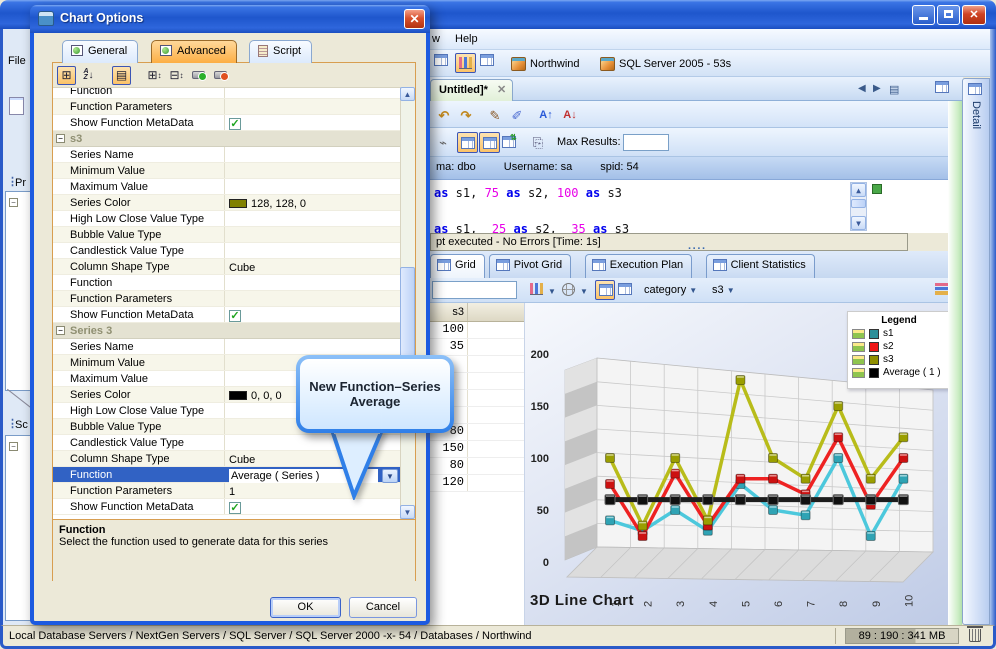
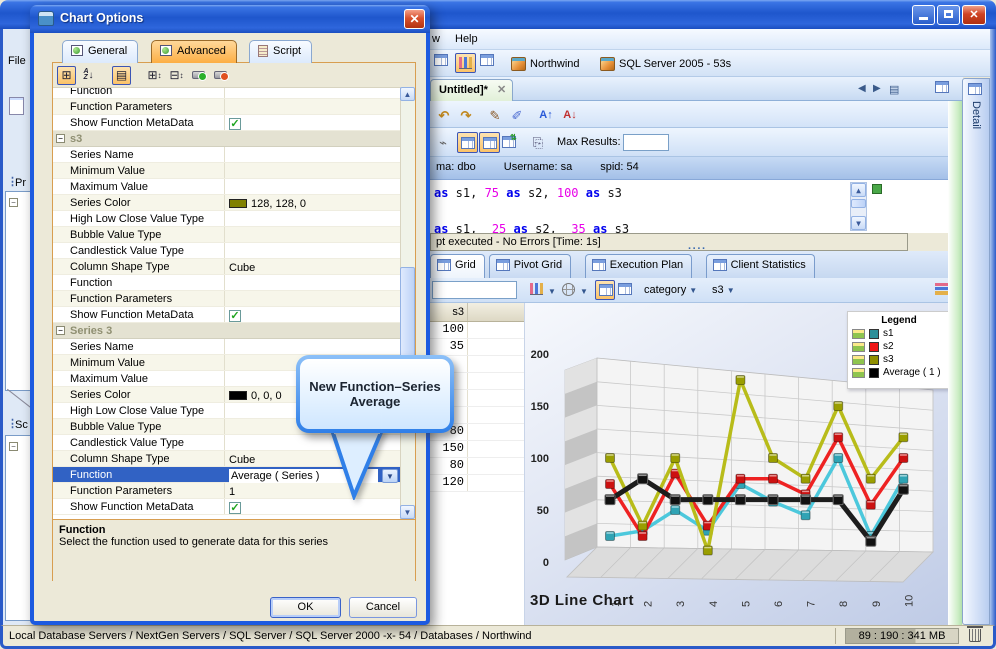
s1/1: 40 -> 25
Average ( 1 )/2: 60 -> 80
s3/4: 40 -> 11
s1/6: 50 -> 58
Average ( 1 )/9: 60 -> 20
Average ( 1 )/10: 60 -> 70
